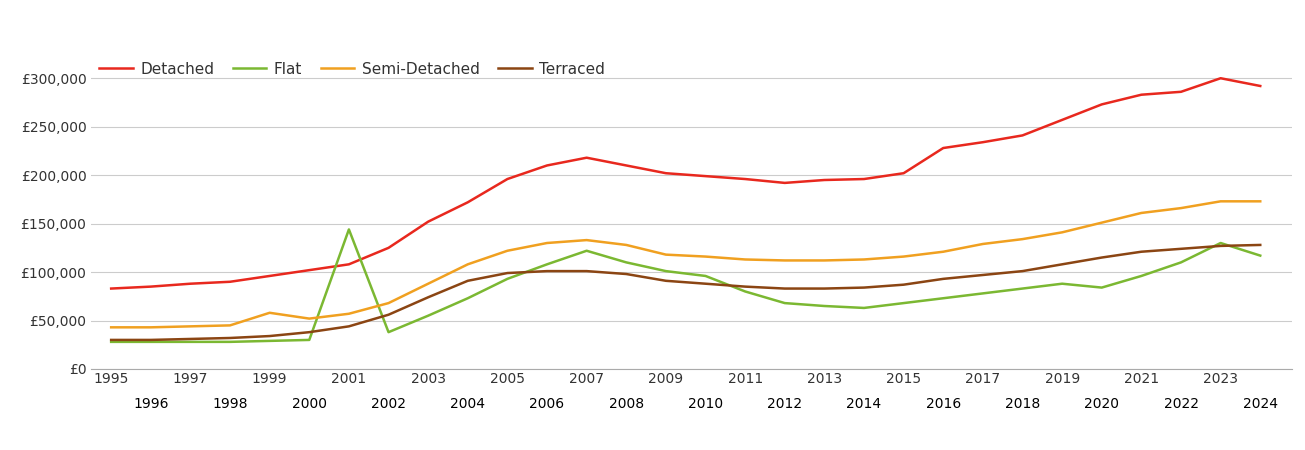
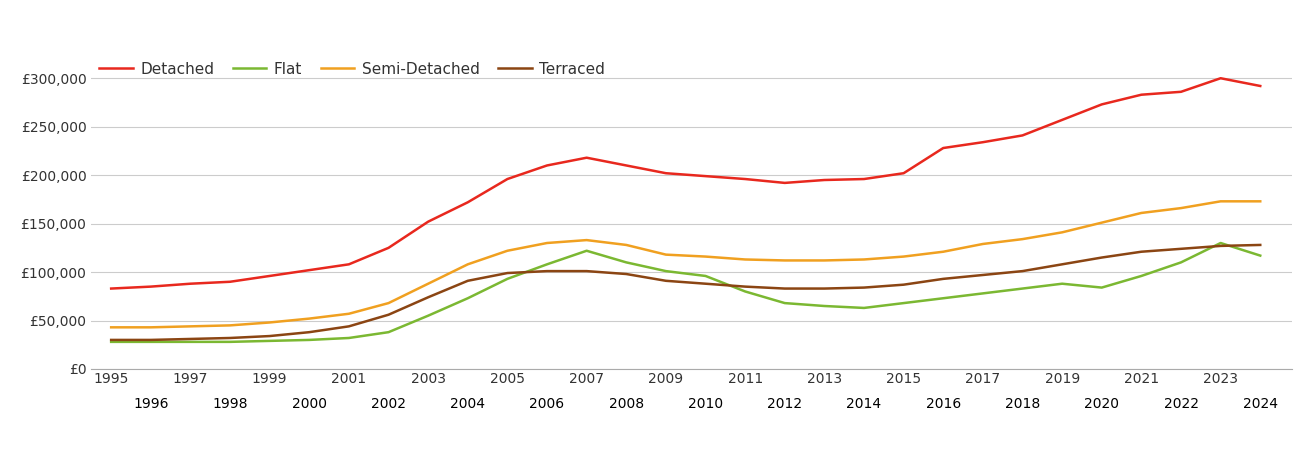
Semi-Detached/1999: £58,000 -> £48,000
Flat/2001: £144,000 -> £32,000
